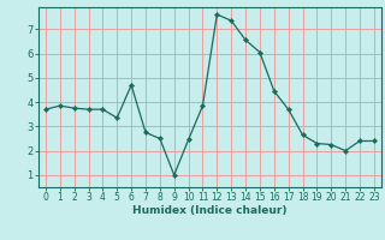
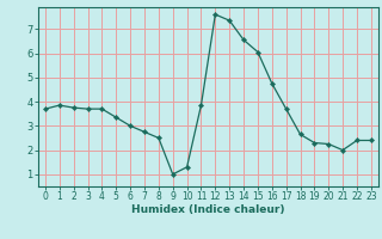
6: 4.70 -> 3.00
10: 2.45 -> 1.30
16: 4.45 -> 4.75
